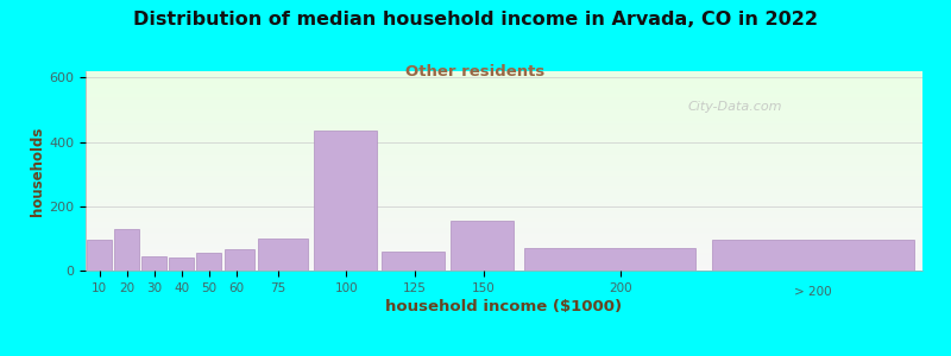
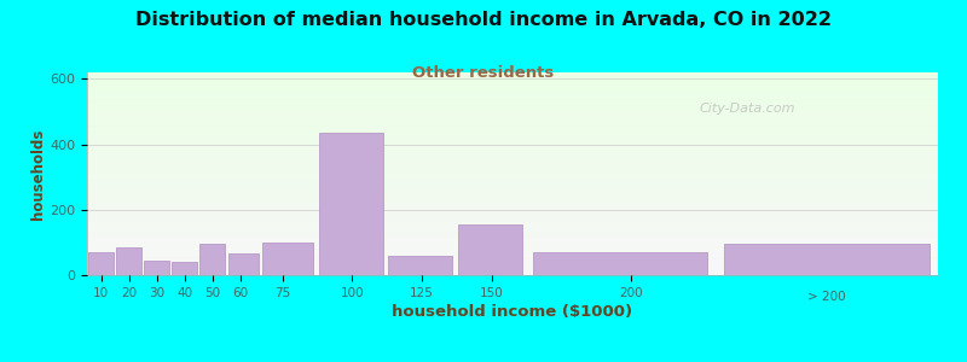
10: 95 -> 70
20: 130 -> 85
50: 55 -> 95
